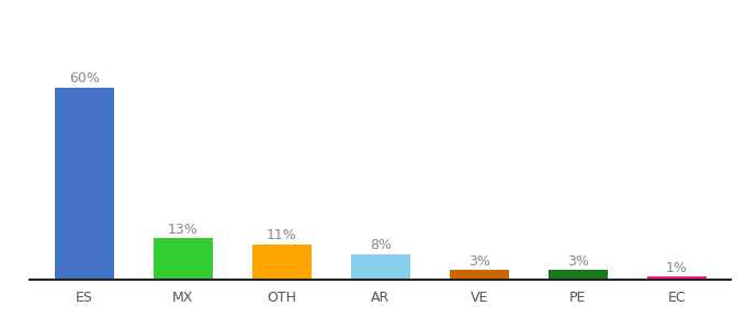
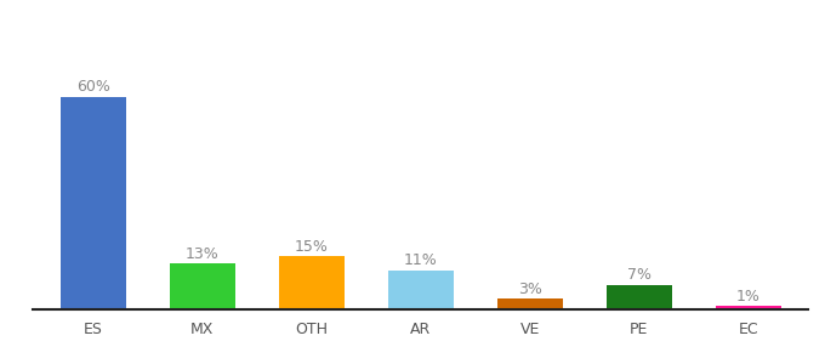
OTH: 11% -> 15%
AR: 8% -> 11%
PE: 3% -> 7%
